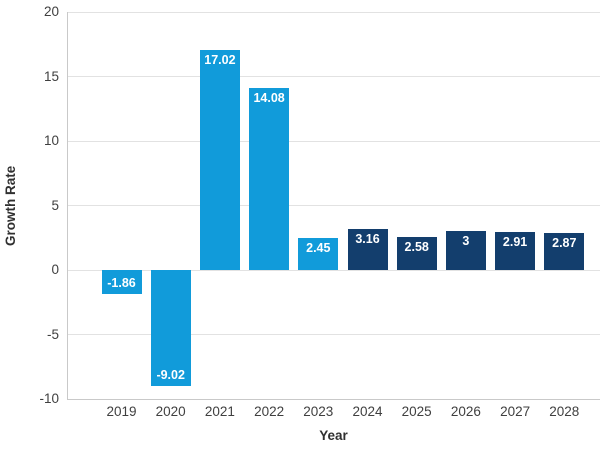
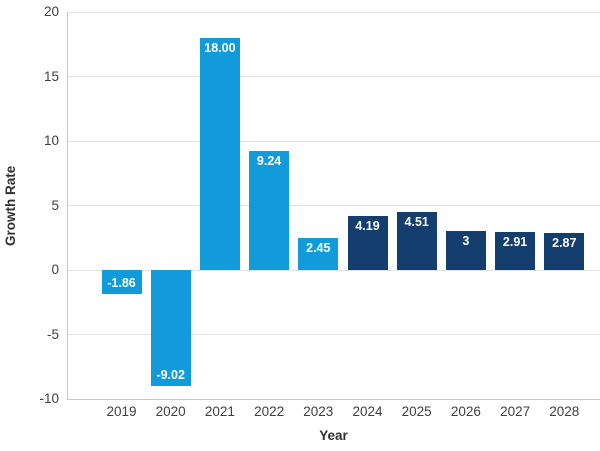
2021: 17.02 -> 18.00
2022: 14.08 -> 9.24
2024: 3.16 -> 4.19
2025: 2.58 -> 4.51
